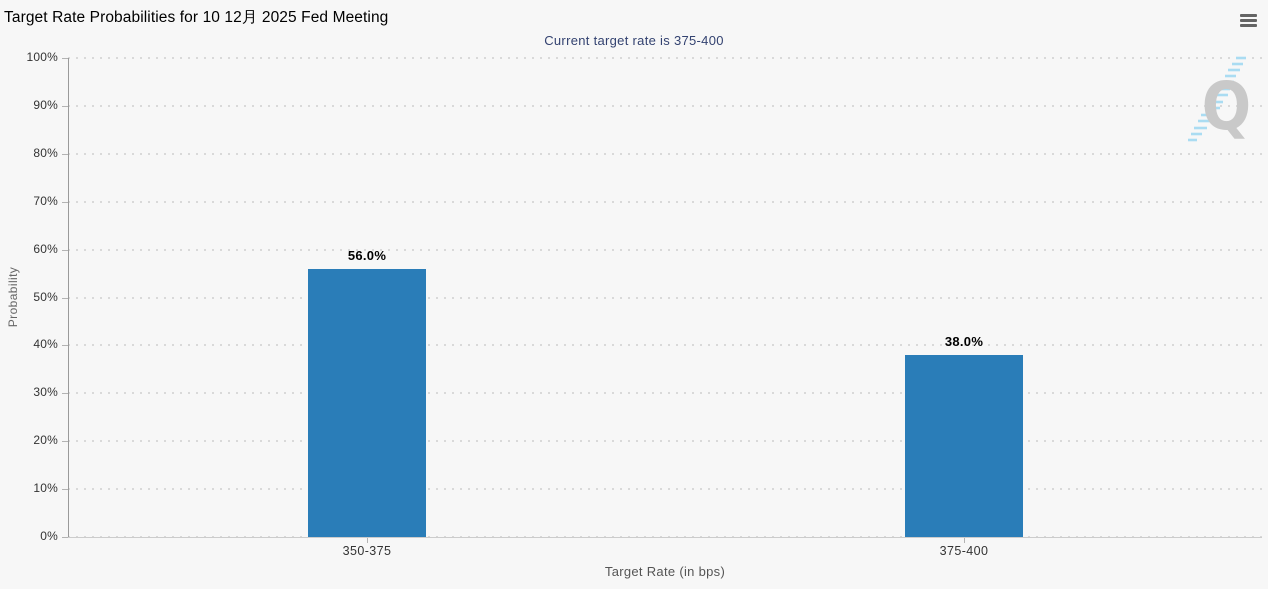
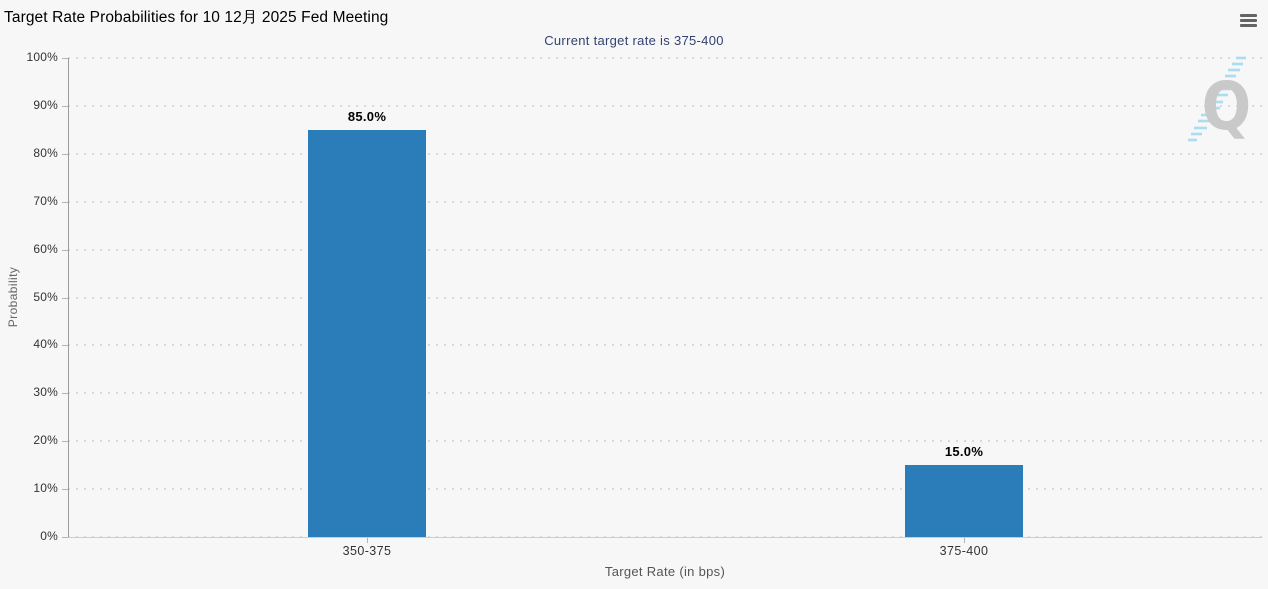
350-375: 56.0% -> 85.0%
375-400: 38.0% -> 15.0%
